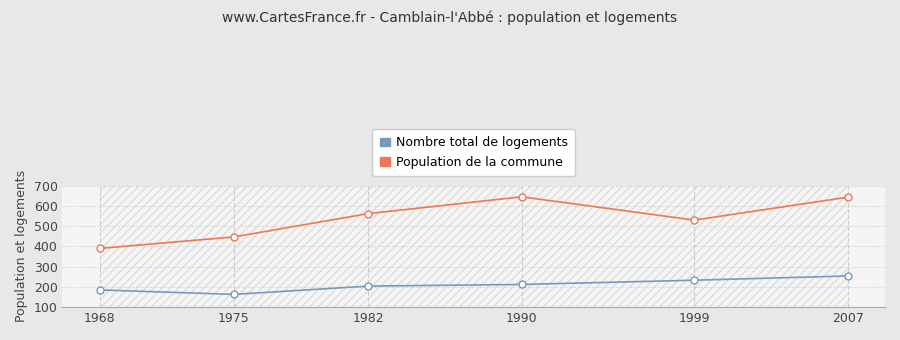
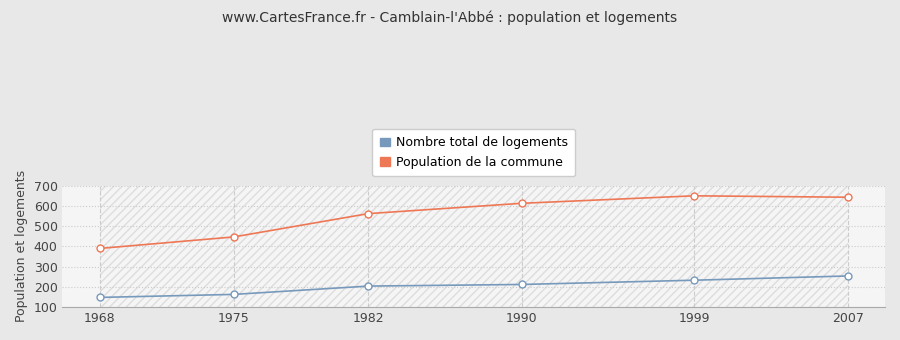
Nombre total de logements/1968: 185 -> 148
Population de la commune/1990: 645 -> 613
Population de la commune/1999: 530 -> 650
